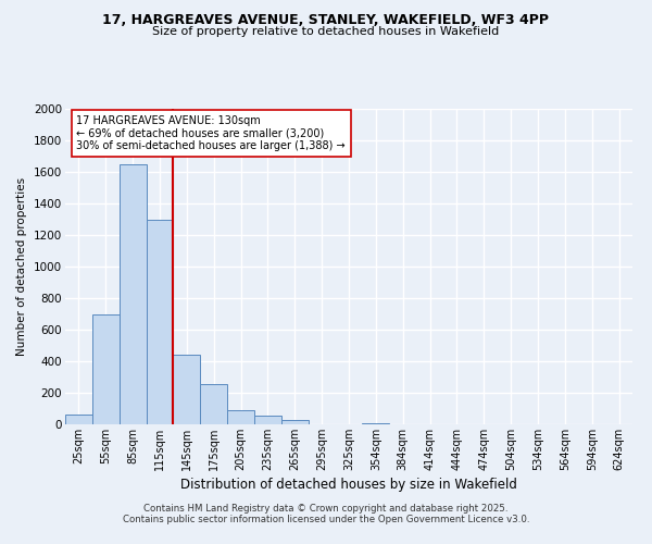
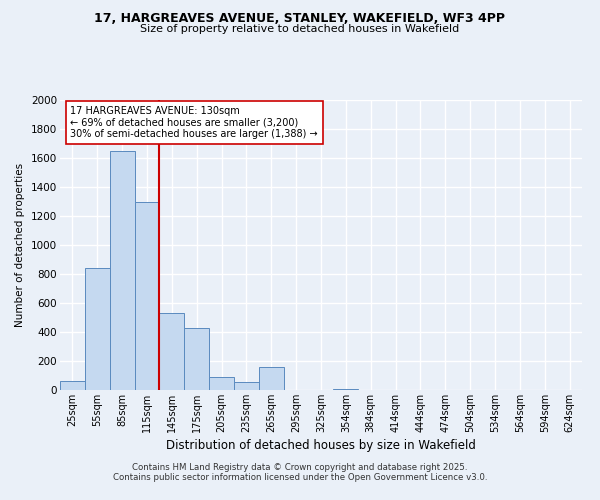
55sqm: 700 -> 840
145sqm: 440 -> 530
175sqm: 260 -> 430
265sqm: 20 -> 160
